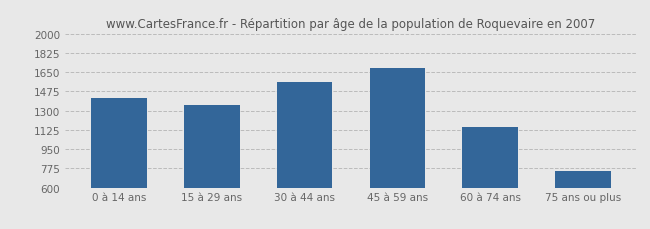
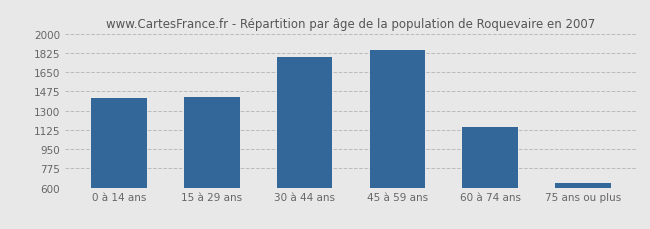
15 à 29 ans: 1350 -> 1420
30 à 44 ans: 1560 -> 1790
45 à 59 ans: 1690 -> 1850
75 ans ou plus: 750 -> 640
